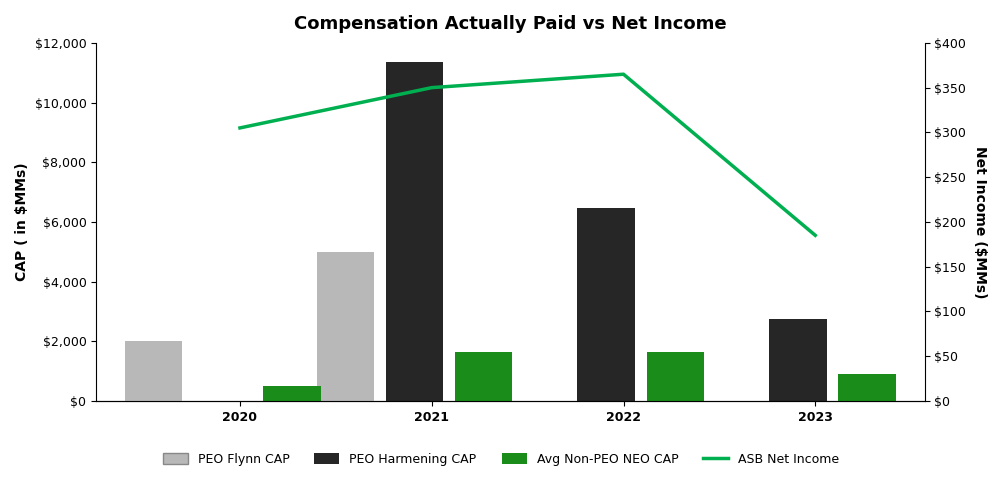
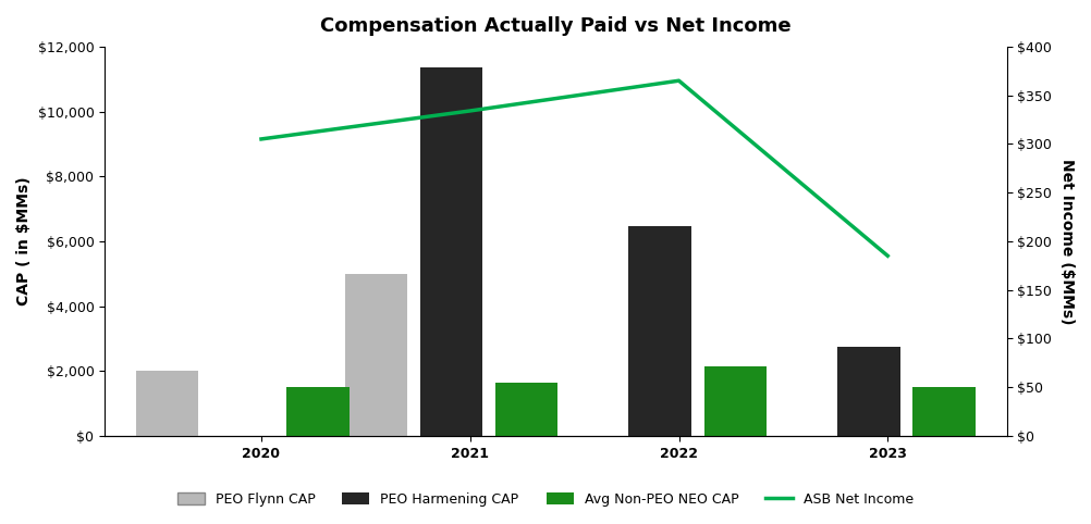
Avg Non-PEO NEO CAP/2020: $500 -> $1,500
ASB Net Income/2021: $350 -> $334
Avg Non-PEO NEO CAP/2022: $1,650 -> $2,150
Avg Non-PEO NEO CAP/2023: $900 -> $1,500
